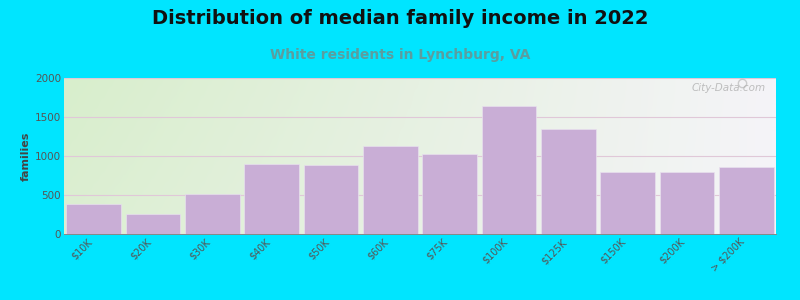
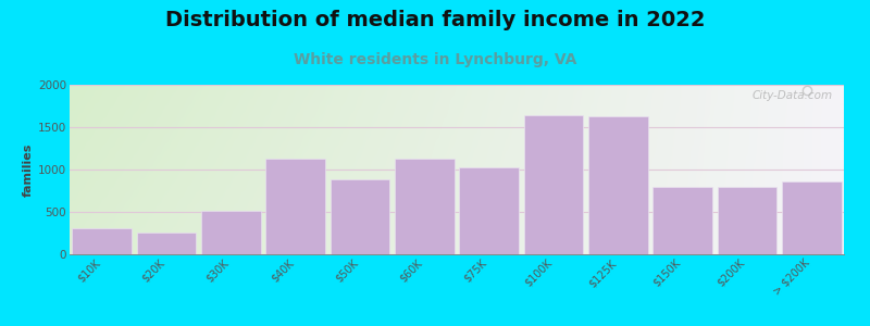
$10K: 380 -> 310
$40K: 900 -> 1130
$125K: 1340 -> 1630
